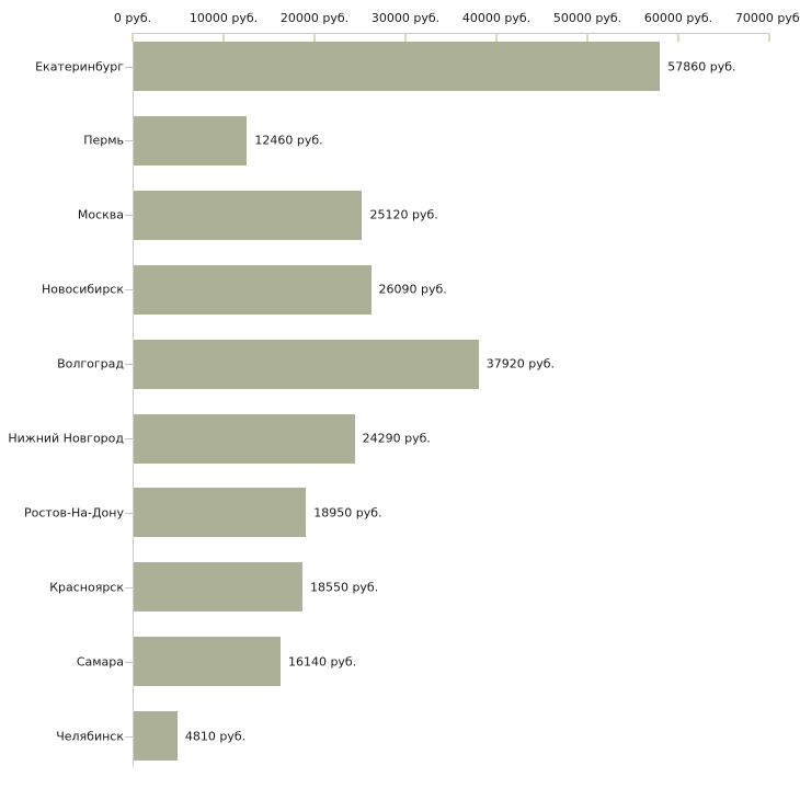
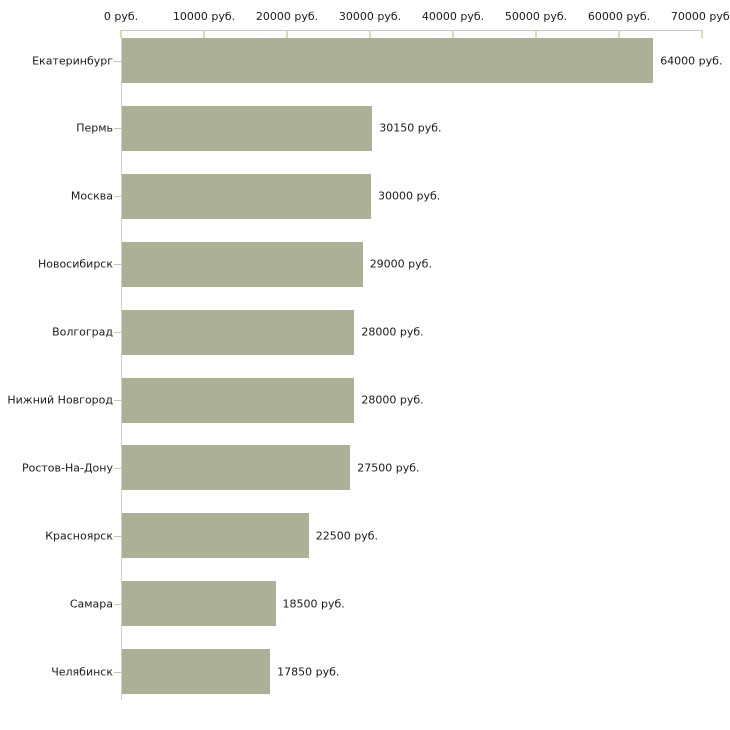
Екатеринбург: 57860 -> 64000
Пермь: 12460 -> 30150
Москва: 25120 -> 30000
Новосибирск: 26090 -> 29000
Волгоград: 37920 -> 28000
Нижний Новгород: 24290 -> 28000
Ростов-На-Дону: 18950 -> 27500
Красноярск: 18550 -> 22500
Самара: 16140 -> 18500
Челябинск: 4810 -> 17850
